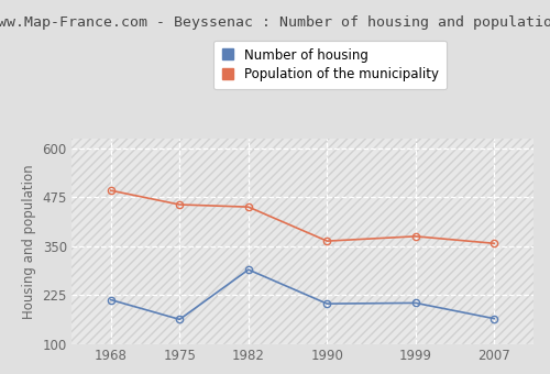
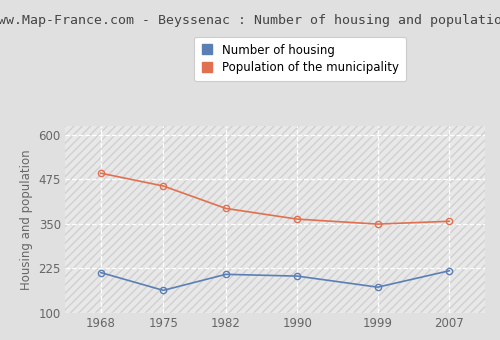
Number of housing/1982: 290 -> 208
Population of the municipality/1982: 450 -> 393
Number of housing/1999: 205 -> 172
Population of the municipality/1999: 375 -> 349
Number of housing/2007: 165 -> 218
